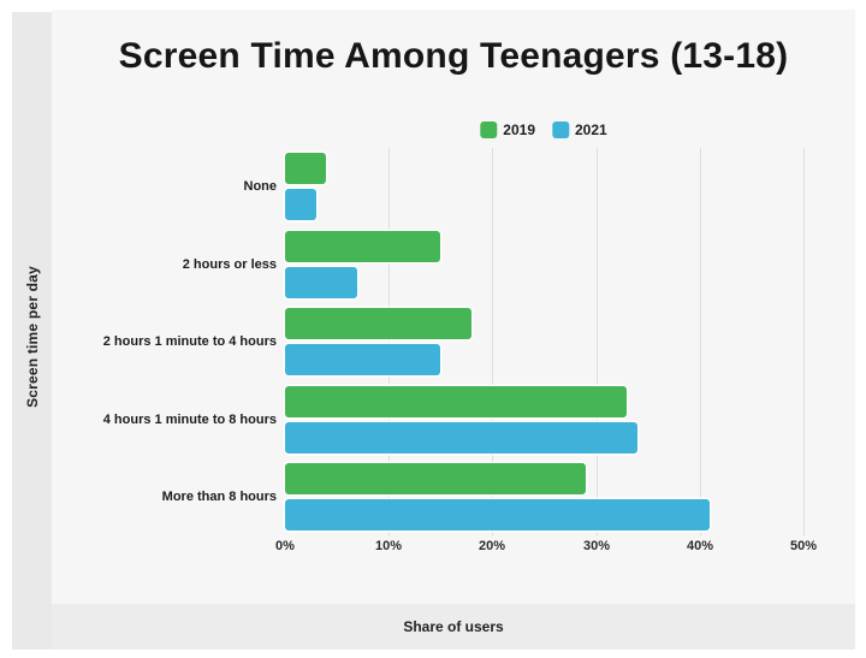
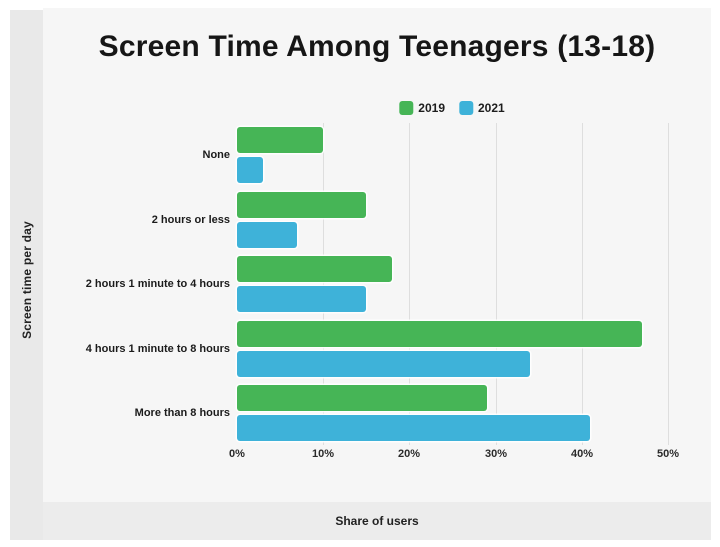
2019/None: 4% -> 10%
2019/4 hours 1 minute to 8 hours: 33% -> 47%
